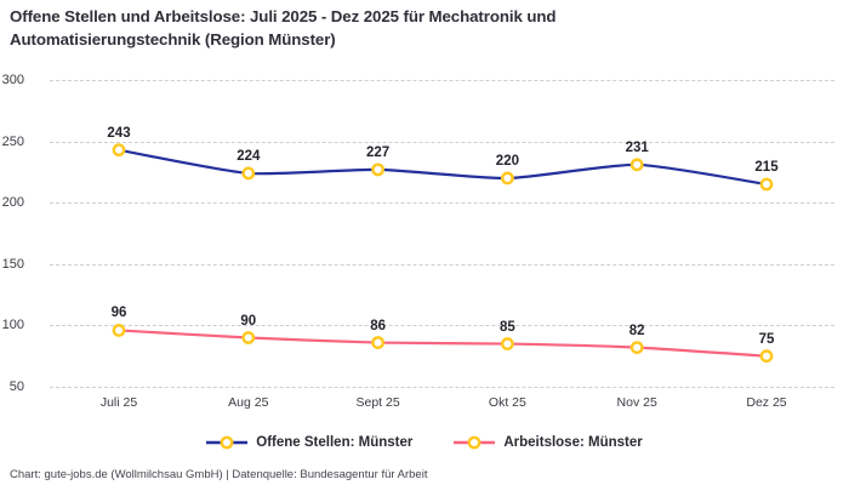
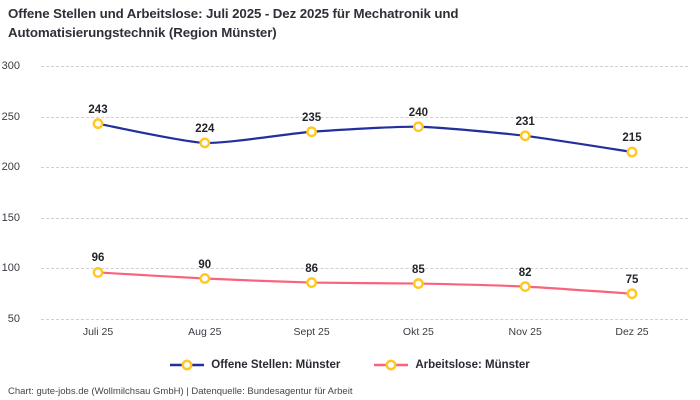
Offene Stellen: Münster/Sept 25: 227 -> 235
Offene Stellen: Münster/Okt 25: 220 -> 240
